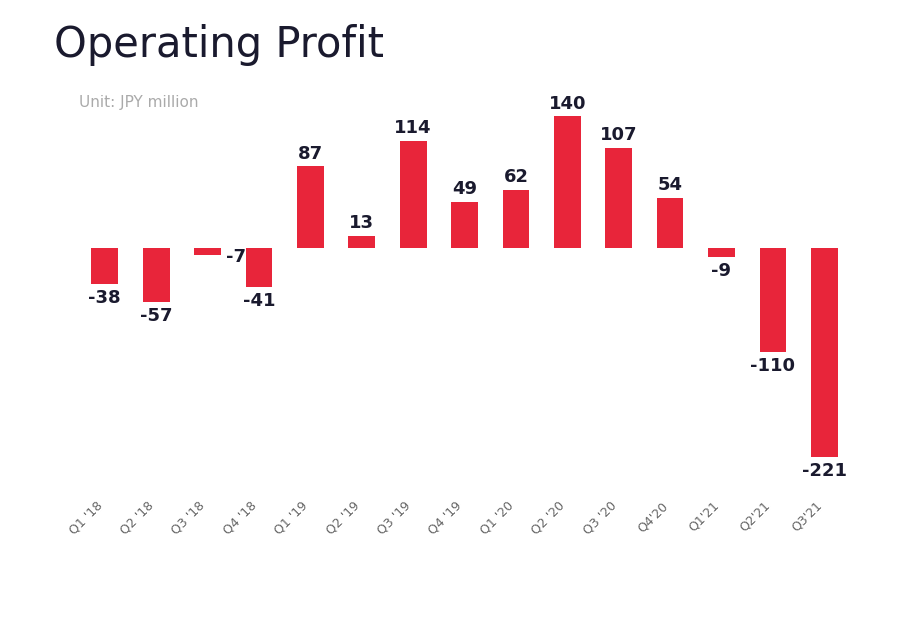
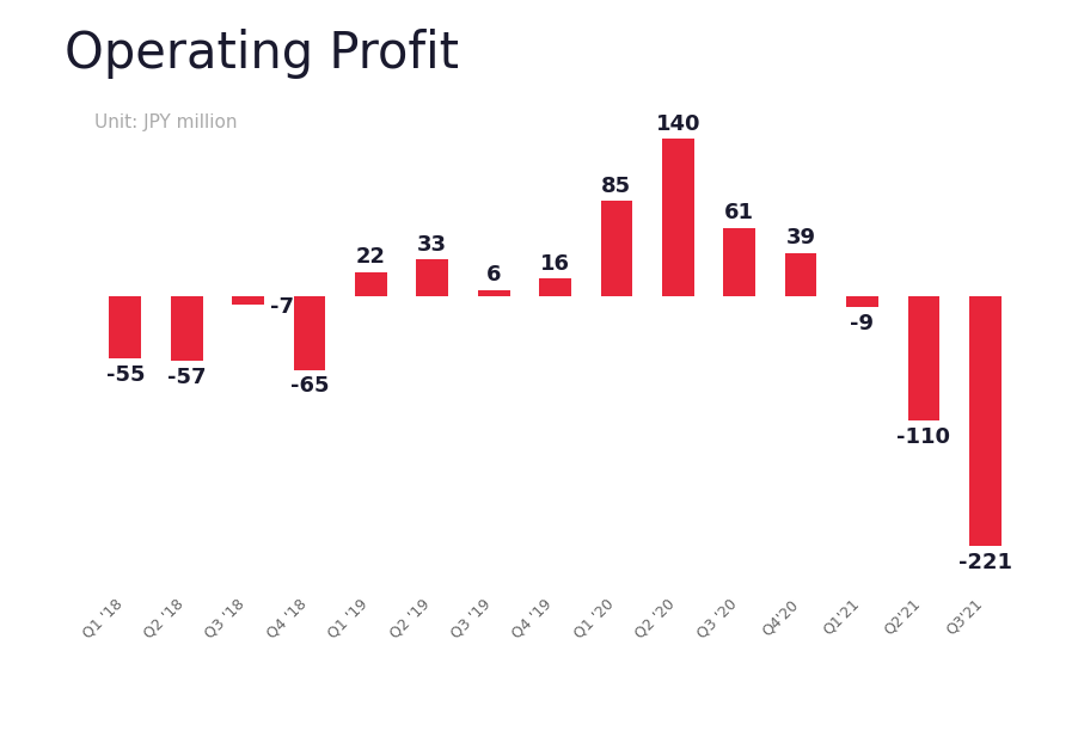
Q1 '18: -38 -> -55
Q4 '18: -41 -> -65
Q1 '19: 87 -> 22
Q2 '19: 13 -> 33
Q3 '19: 114 -> 6
Q4 '19: 49 -> 16
Q1 '20: 62 -> 85
Q3 '20: 107 -> 61
Q4'20: 54 -> 39
